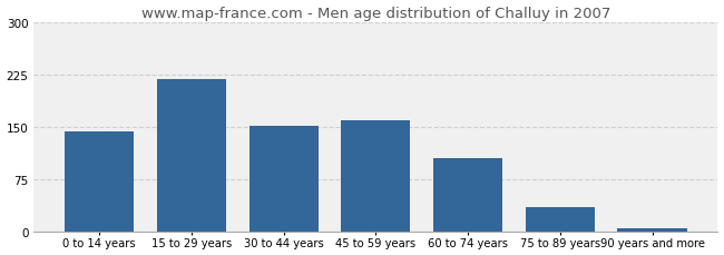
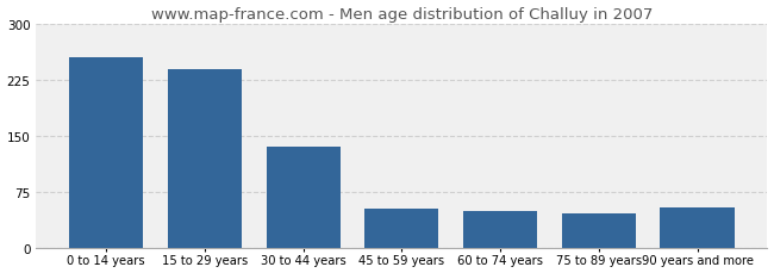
0 to 14 years: 143 -> 256
15 to 29 years: 218 -> 240
30 to 44 years: 152 -> 136
45 to 59 years: 160 -> 52
60 to 74 years: 105 -> 50
75 to 89 years: 35 -> 46
90 years and more: 5 -> 54
